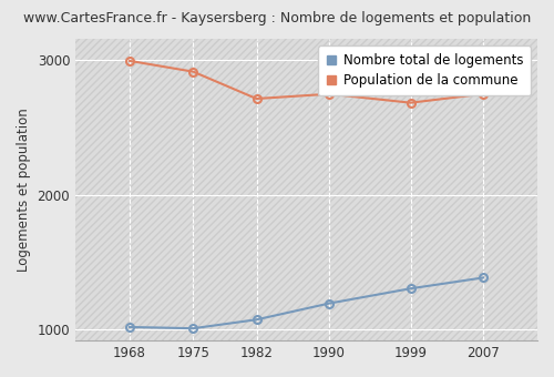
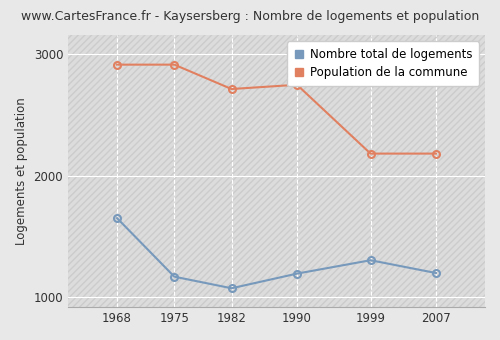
Nombre total de logements/1968: 1020 -> 1650
Population de la commune/1968: 2990 -> 2910
Nombre total de logements/1975: 1010 -> 1170
Population de la commune/1999: 2680 -> 2180
Nombre total de logements/2007: 1380 -> 1200
Population de la commune/2007: 2740 -> 2180
